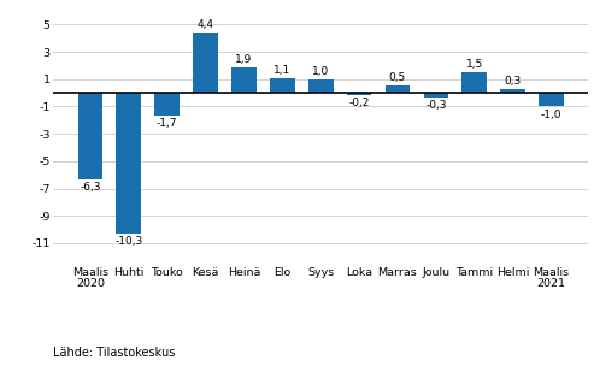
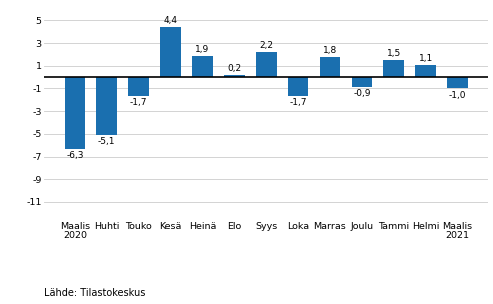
Huhti: -10,3 -> -5,1
Elo: 1,1 -> 0,2
Syys: 1,0 -> 2,2
Loka: -0,2 -> -1,7
Marras: 0,5 -> 1,8
Joulu: -0,3 -> -0,9
Helmi: 0,3 -> 1,1
